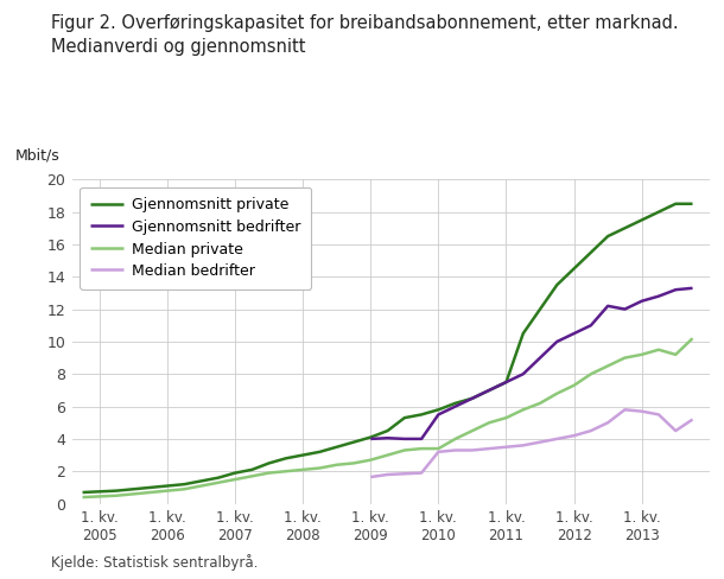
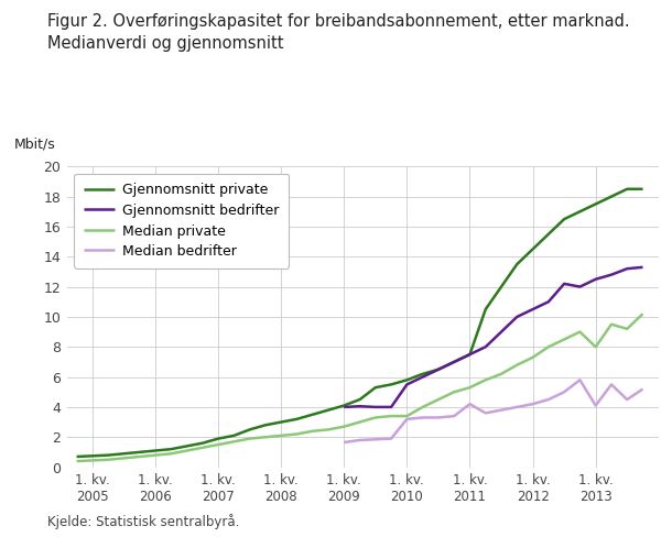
Median bedrifter/1. kv. 2011: 3.5 -> 4.2
Median private/1. kv. 2013: 9.2 -> 8.0
Median bedrifter/1. kv. 2013: 5.7 -> 4.1
